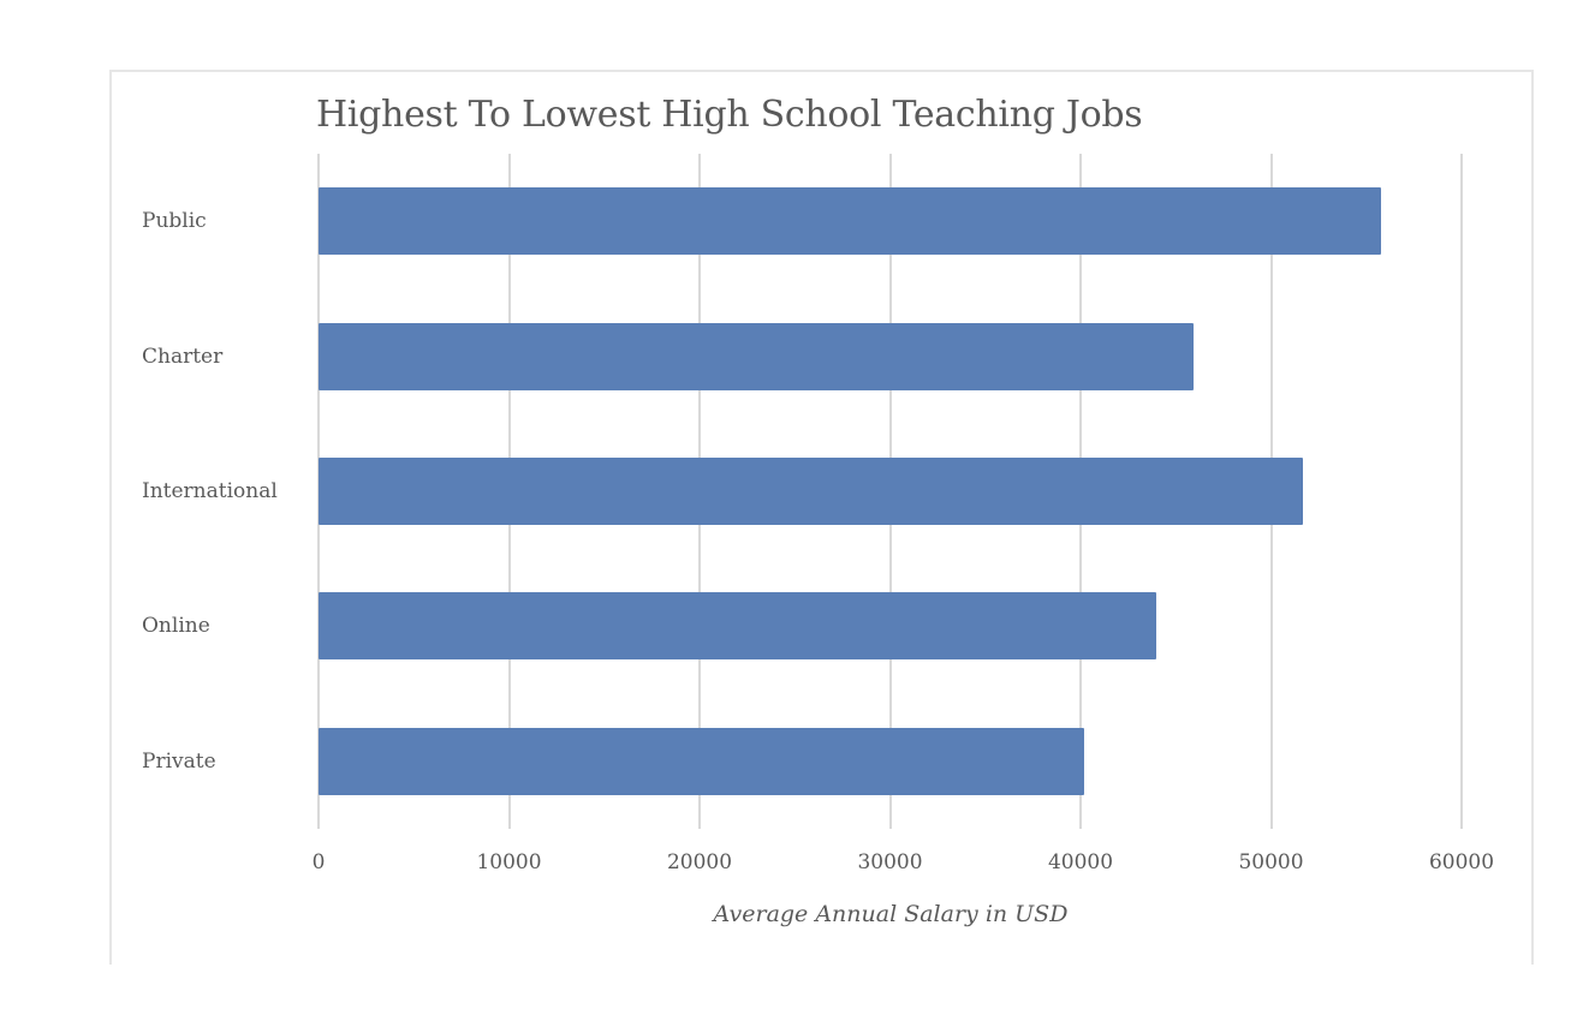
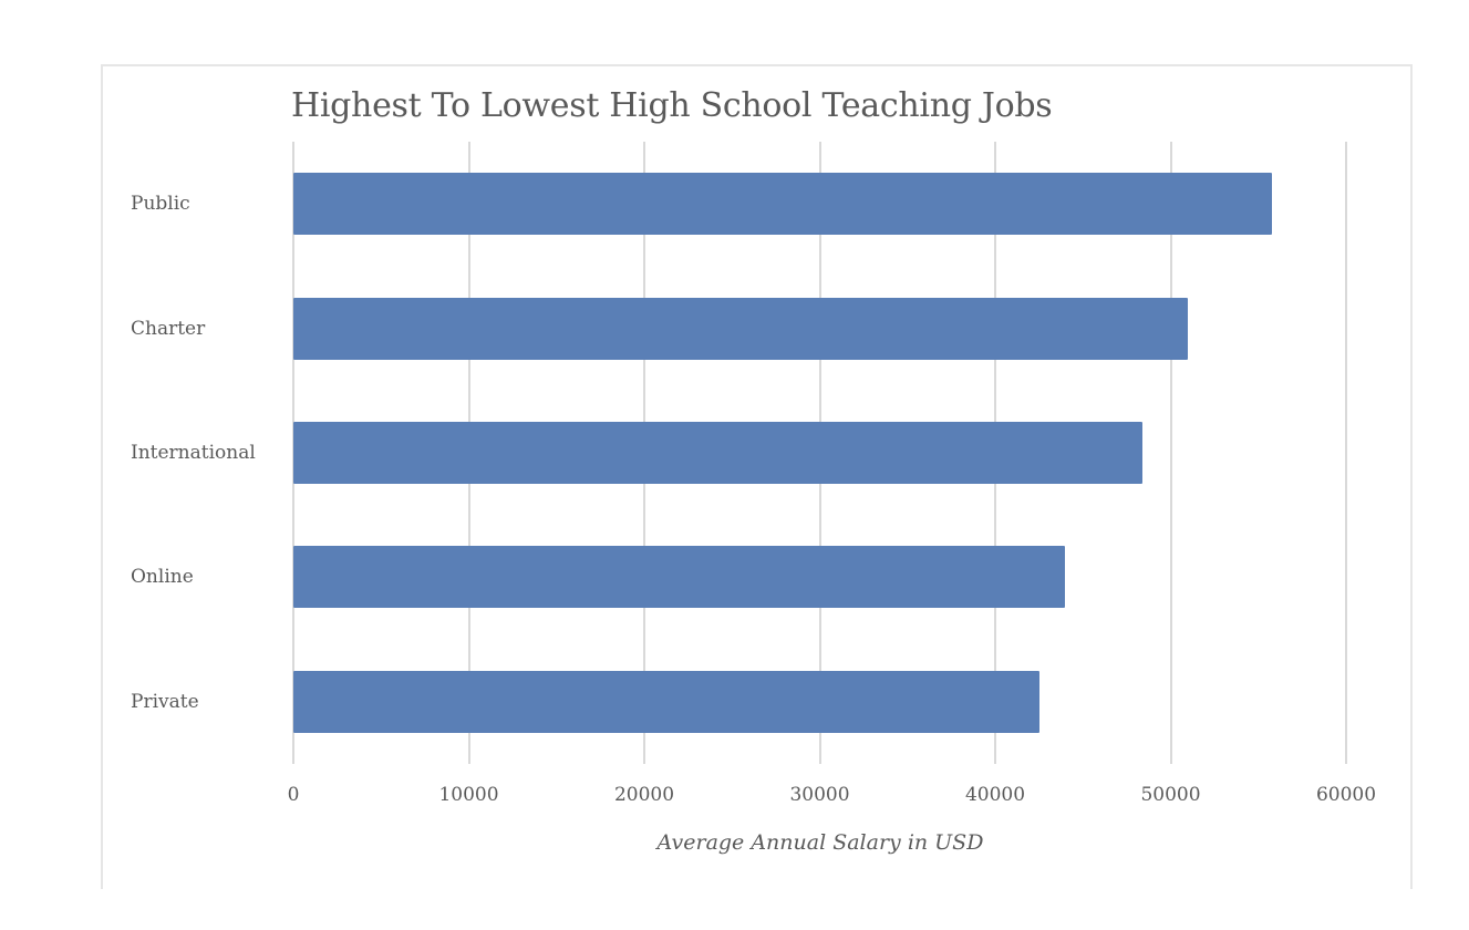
Charter: 45900 -> 51000
International: 51700 -> 48400
Private: 40200 -> 42500
